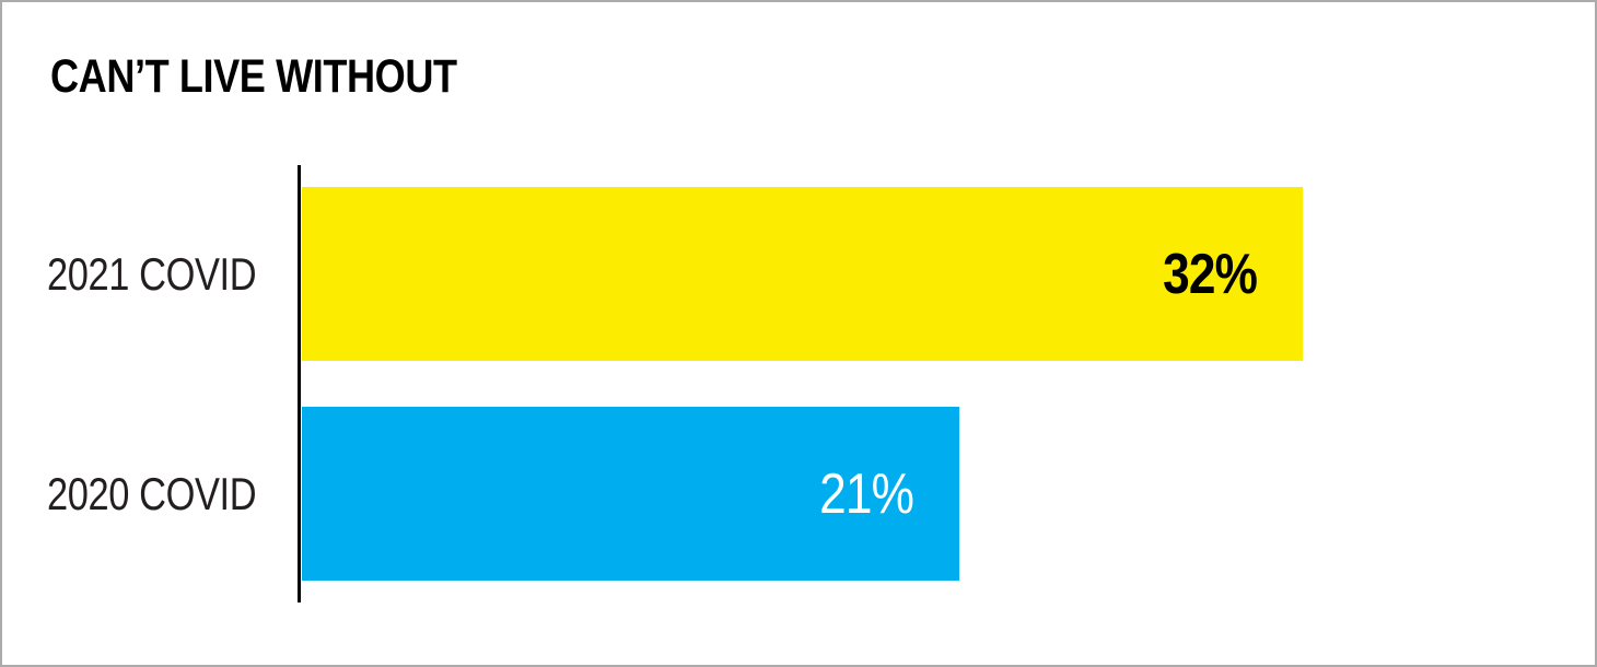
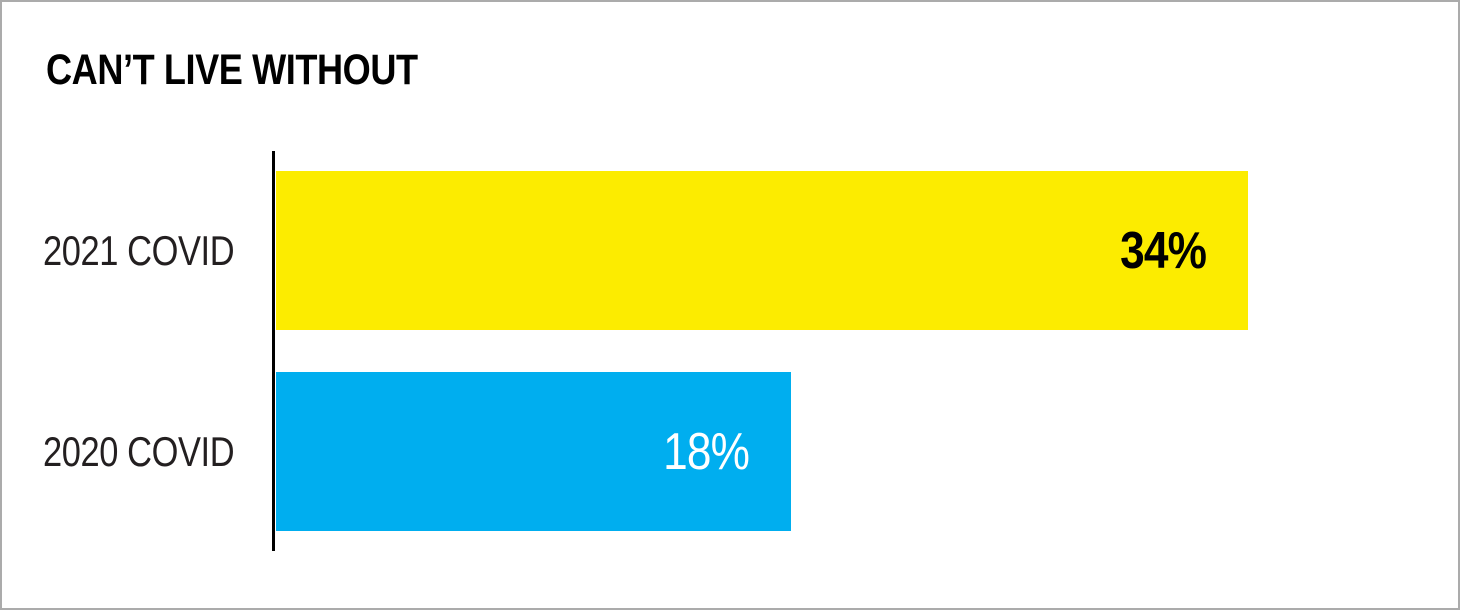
2021 COVID: 32% -> 34%
2020 COVID: 21% -> 18%
